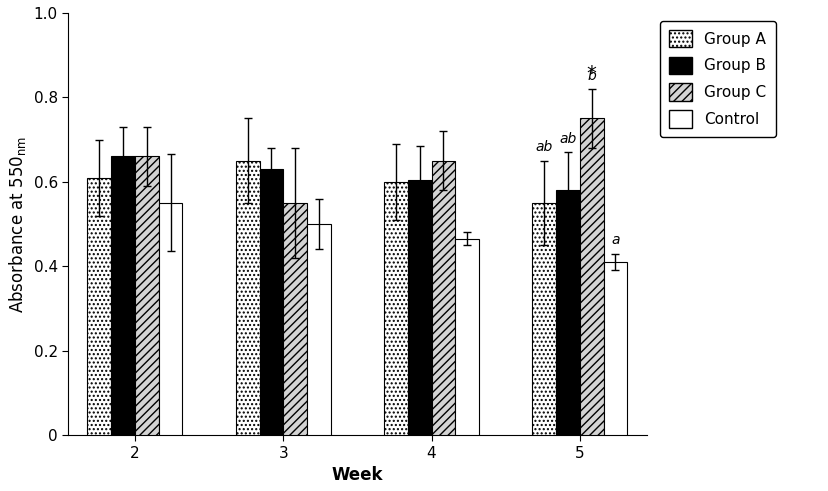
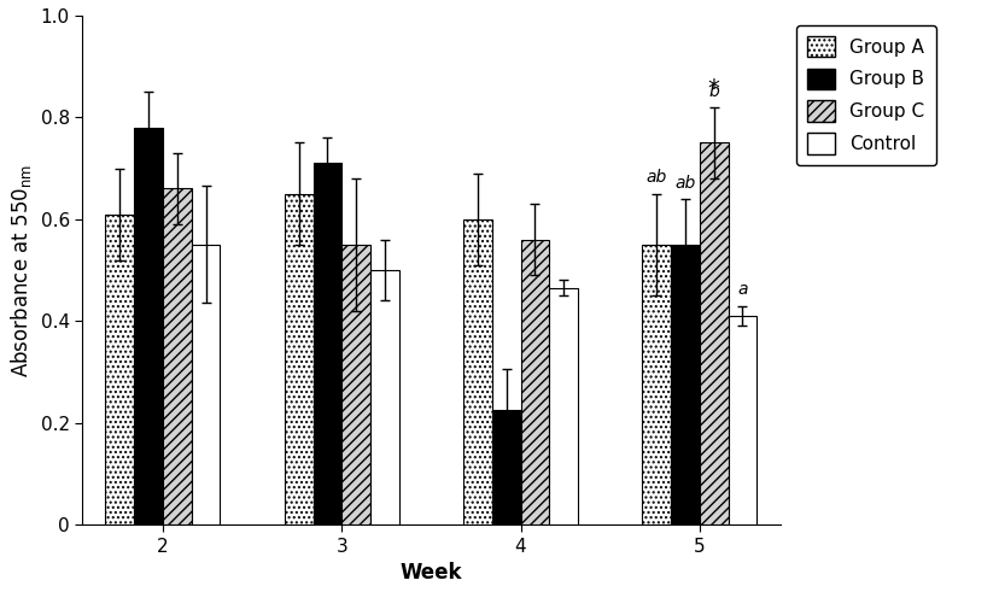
Group B/2: 0.660 -> 0.780
Group B/3: 0.630 -> 0.710
Group B/4: 0.605 -> 0.225
Group C/4: 0.65 -> 0.56
Group B/5: 0.580 -> 0.550
